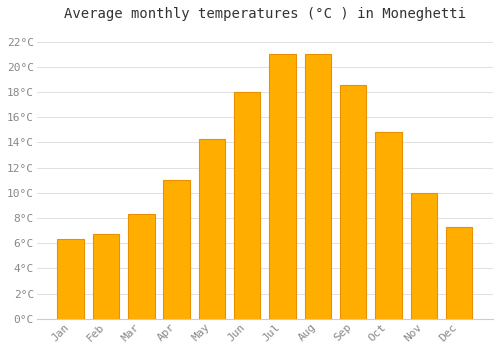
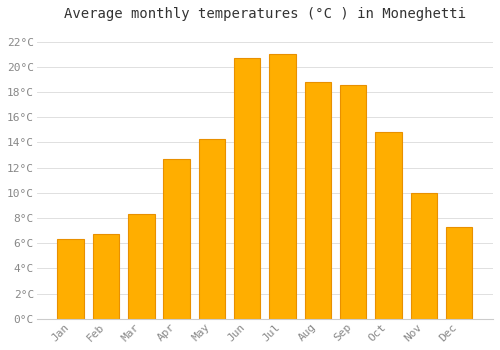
Apr: 11.0°C -> 12.7°C
Jun: 18.0°C -> 20.7°C
Aug: 21.0°C -> 18.8°C
